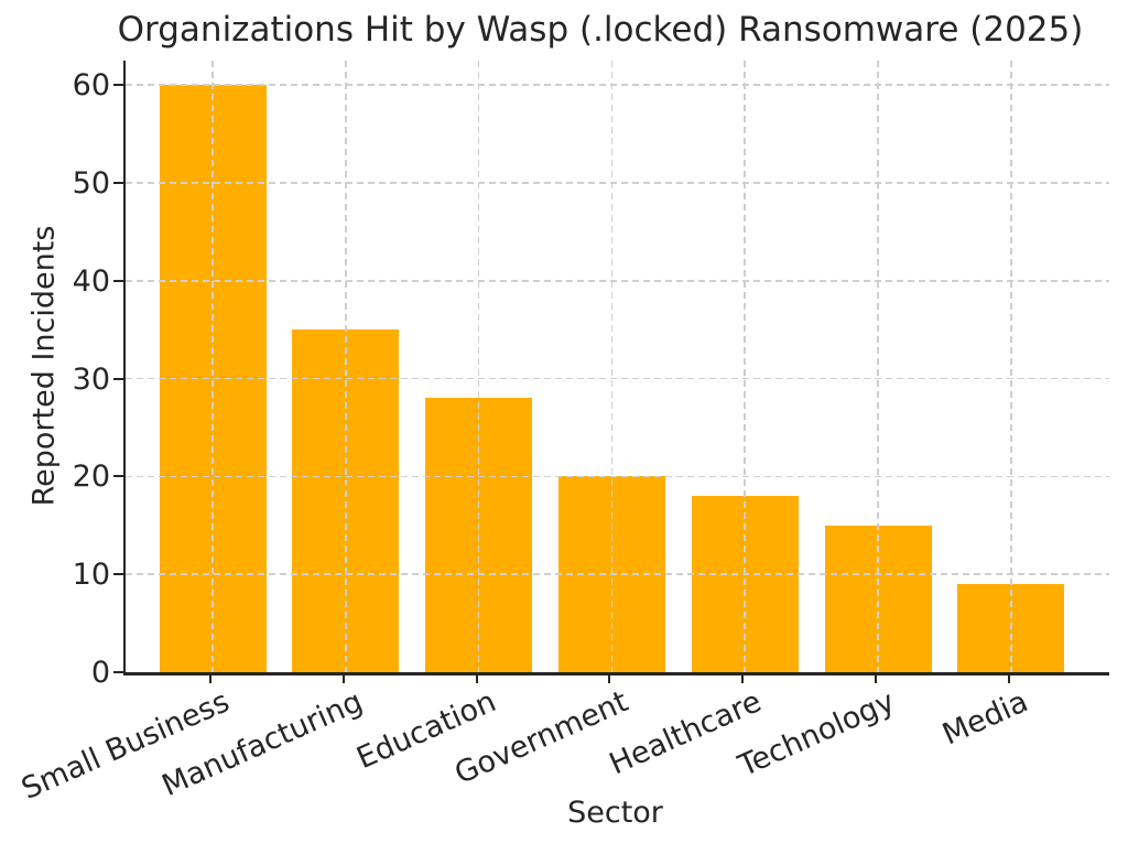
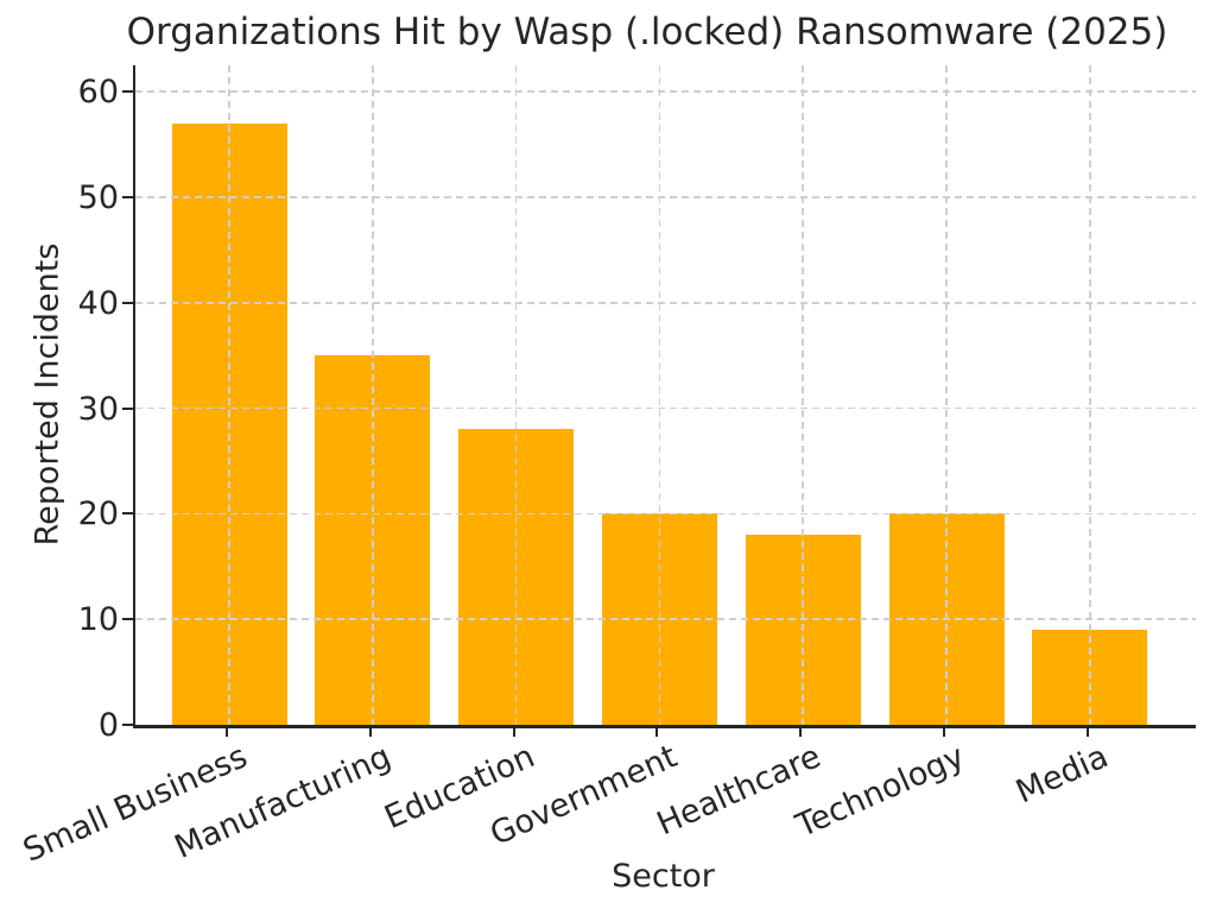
Small Business: 60 -> 57
Technology: 15 -> 20
